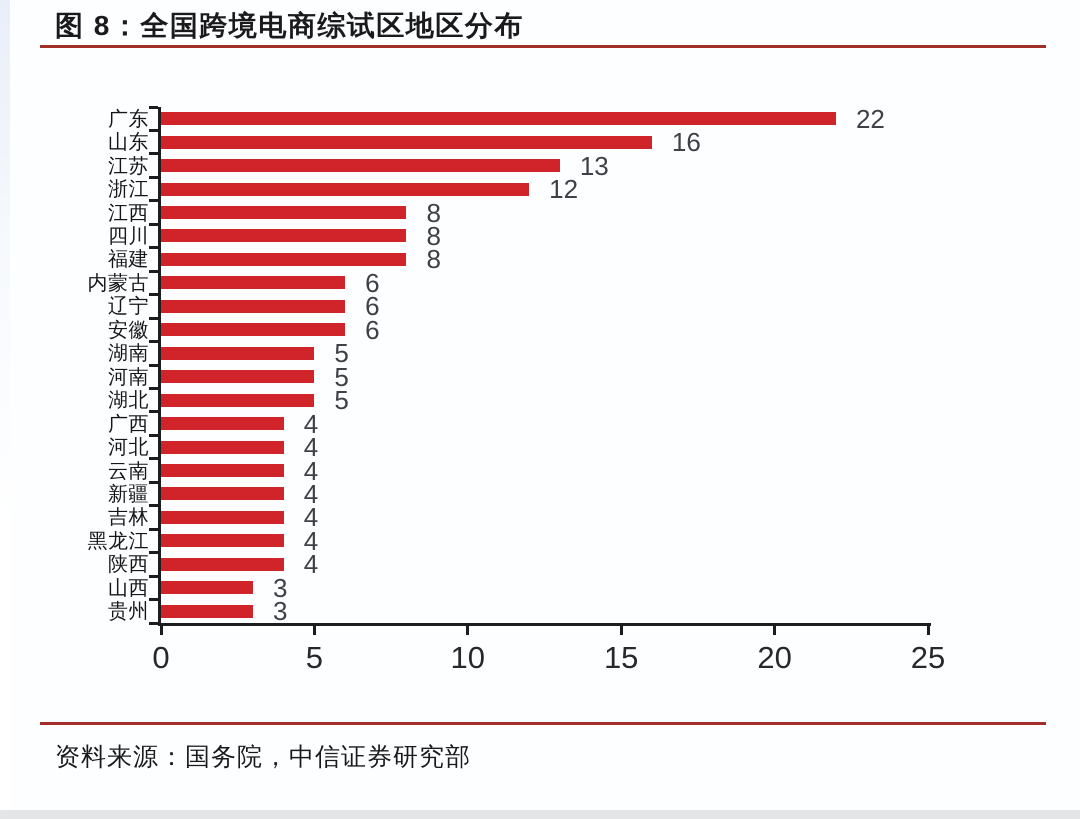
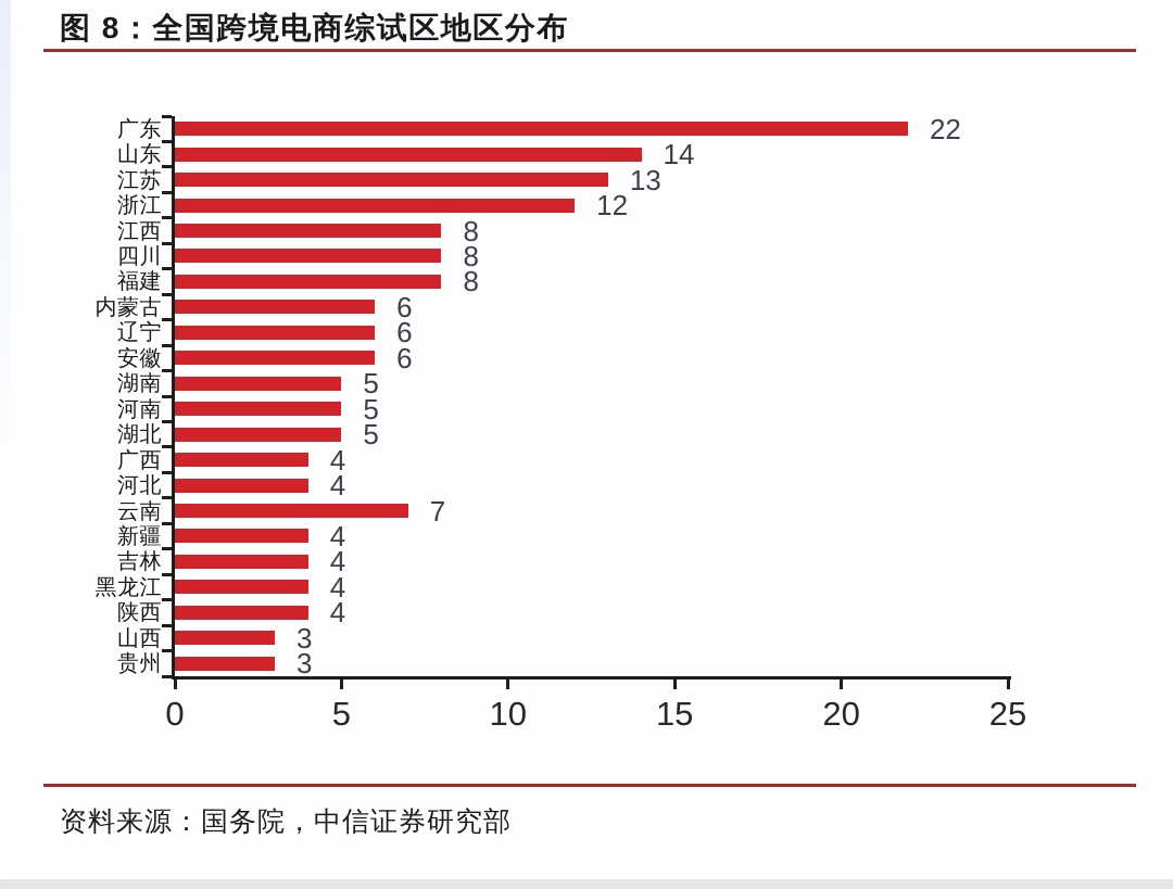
山东: 16 -> 14
云南: 4 -> 7
